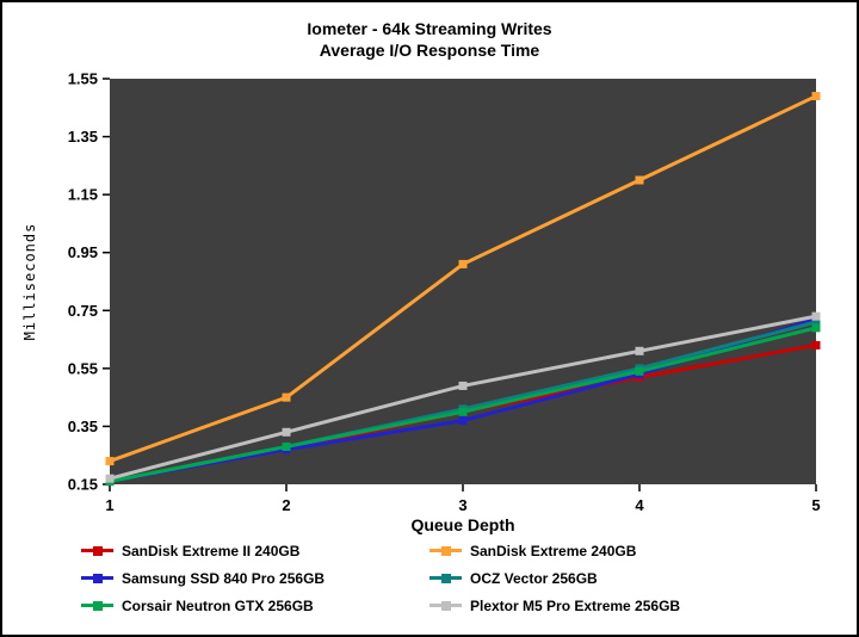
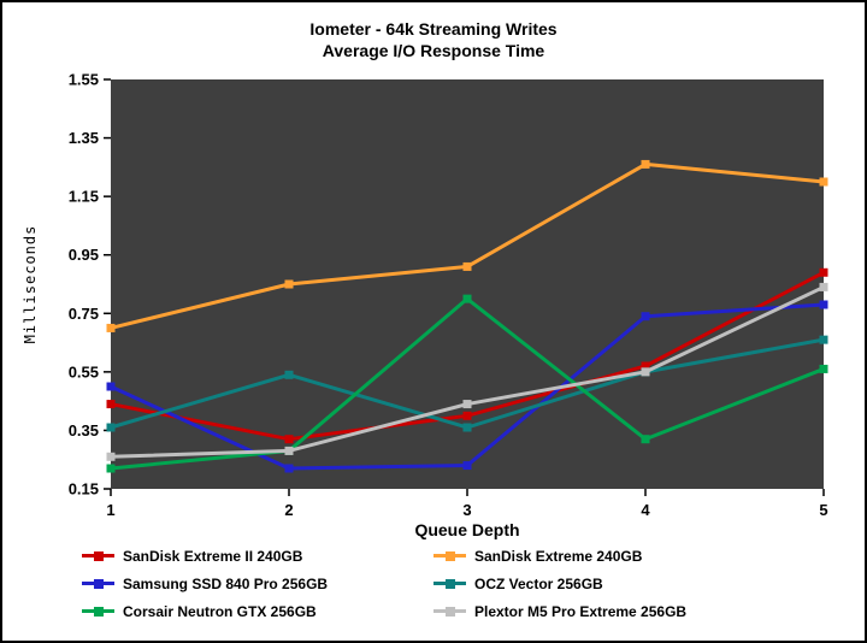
SanDisk Extreme II 240GB/1: 0.16 -> 0.44
SanDisk Extreme 240GB/1: 0.23 -> 0.70
Samsung SSD 840 Pro 256GB/1: 0.16 -> 0.50
OCZ Vector 256GB/1: 0.16 -> 0.36
Corsair Neutron GTX 256GB/1: 0.16 -> 0.22
Plextor M5 Pro Extreme 256GB/1: 0.17 -> 0.26
SanDisk Extreme II 240GB/2: 0.27 -> 0.32
SanDisk Extreme 240GB/2: 0.45 -> 0.85
Samsung SSD 840 Pro 256GB/2: 0.27 -> 0.22
OCZ Vector 256GB/2: 0.28 -> 0.54
Plextor M5 Pro Extreme 256GB/2: 0.33 -> 0.28
Samsung SSD 840 Pro 256GB/3: 0.37 -> 0.23
OCZ Vector 256GB/3: 0.41 -> 0.36
Corsair Neutron GTX 256GB/3: 0.40 -> 0.80
Plextor M5 Pro Extreme 256GB/3: 0.49 -> 0.44
SanDisk Extreme II 240GB/4: 0.52 -> 0.57
SanDisk Extreme 240GB/4: 1.20 -> 1.26
Samsung SSD 840 Pro 256GB/4: 0.53 -> 0.74
Corsair Neutron GTX 256GB/4: 0.54 -> 0.32
Plextor M5 Pro Extreme 256GB/4: 0.61 -> 0.55
SanDisk Extreme II 240GB/5: 0.63 -> 0.89
SanDisk Extreme 240GB/5: 1.49 -> 1.20
Samsung SSD 840 Pro 256GB/5: 0.72 -> 0.78
OCZ Vector 256GB/5: 0.71 -> 0.66
Corsair Neutron GTX 256GB/5: 0.69 -> 0.56
Plextor M5 Pro Extreme 256GB/5: 0.73 -> 0.84
